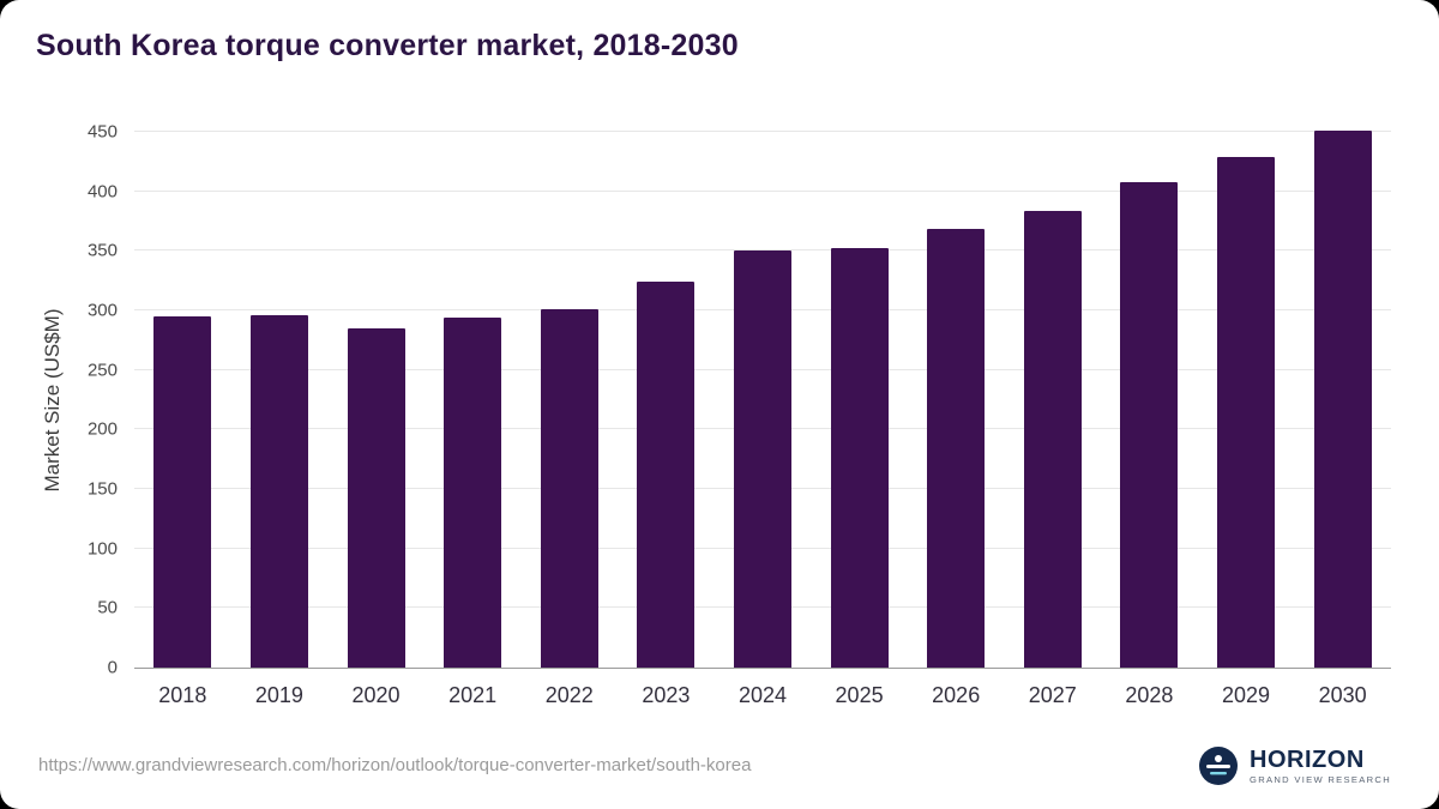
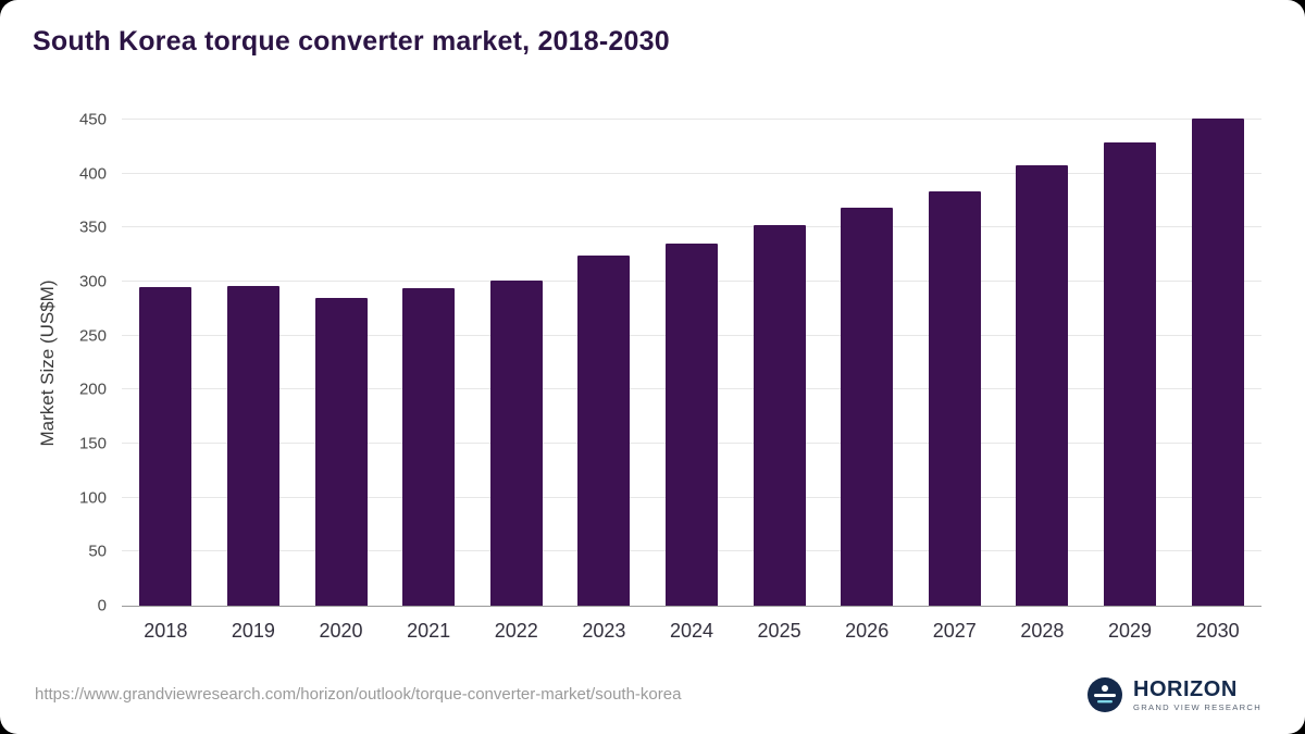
2024: 350 -> 340
